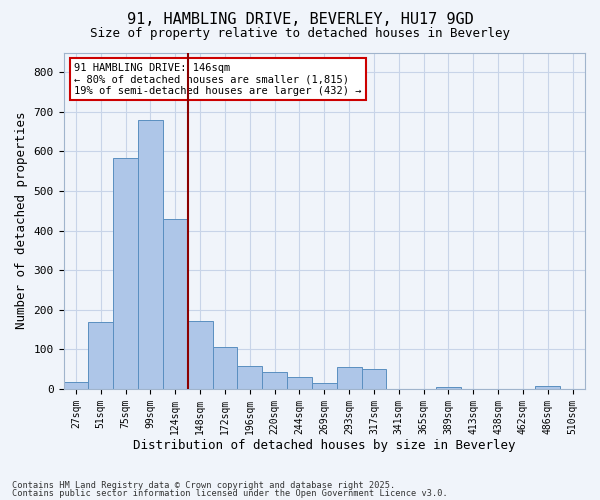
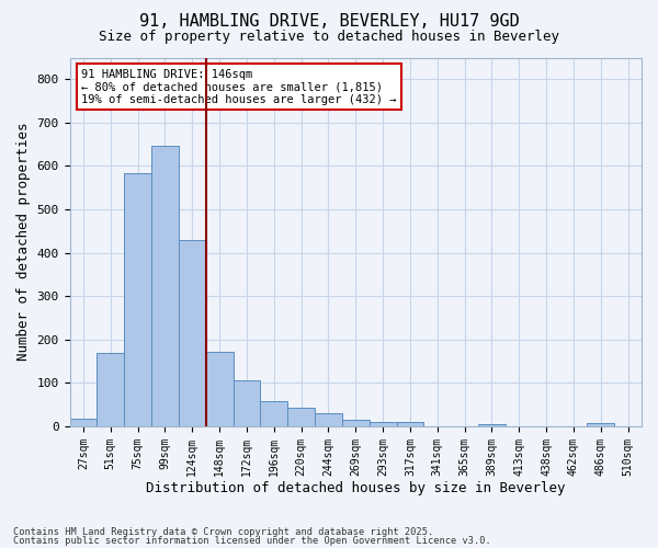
99sqm: 680 -> 647
293sqm: 55 -> 10
317sqm: 50 -> 9
